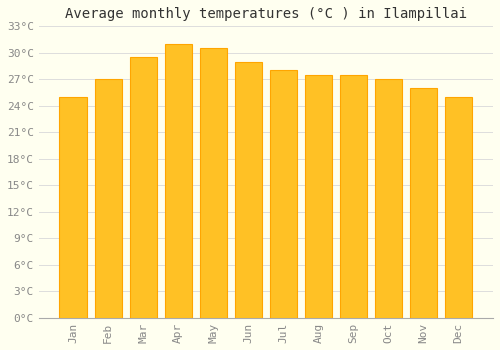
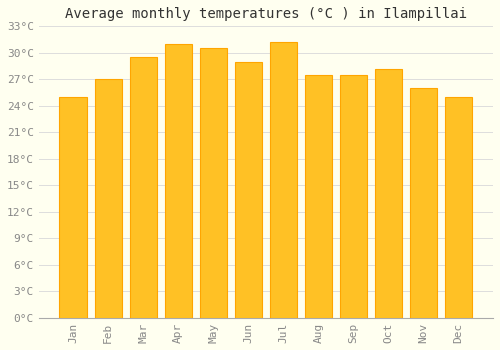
Jul: 28.0°C -> 31.2°C
Oct: 27.0°C -> 28.2°C
